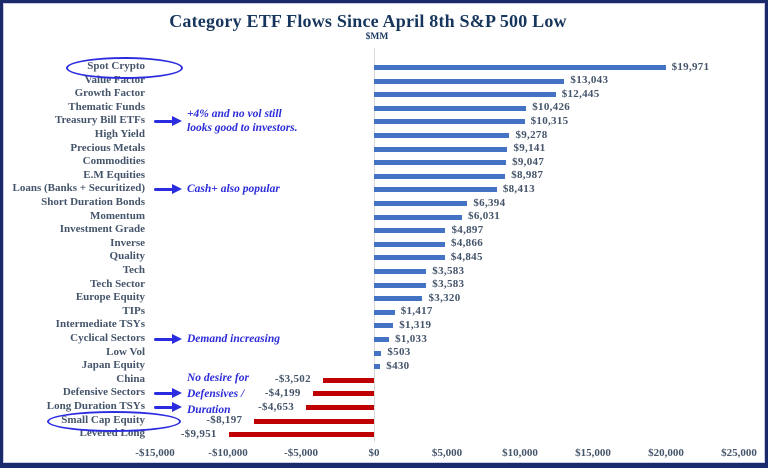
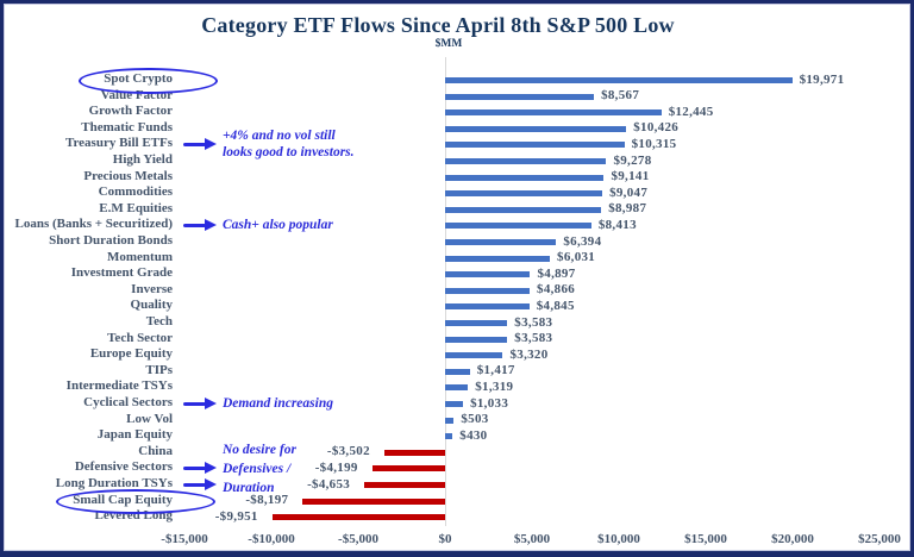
Value Factor: $13,043 -> $8,567
